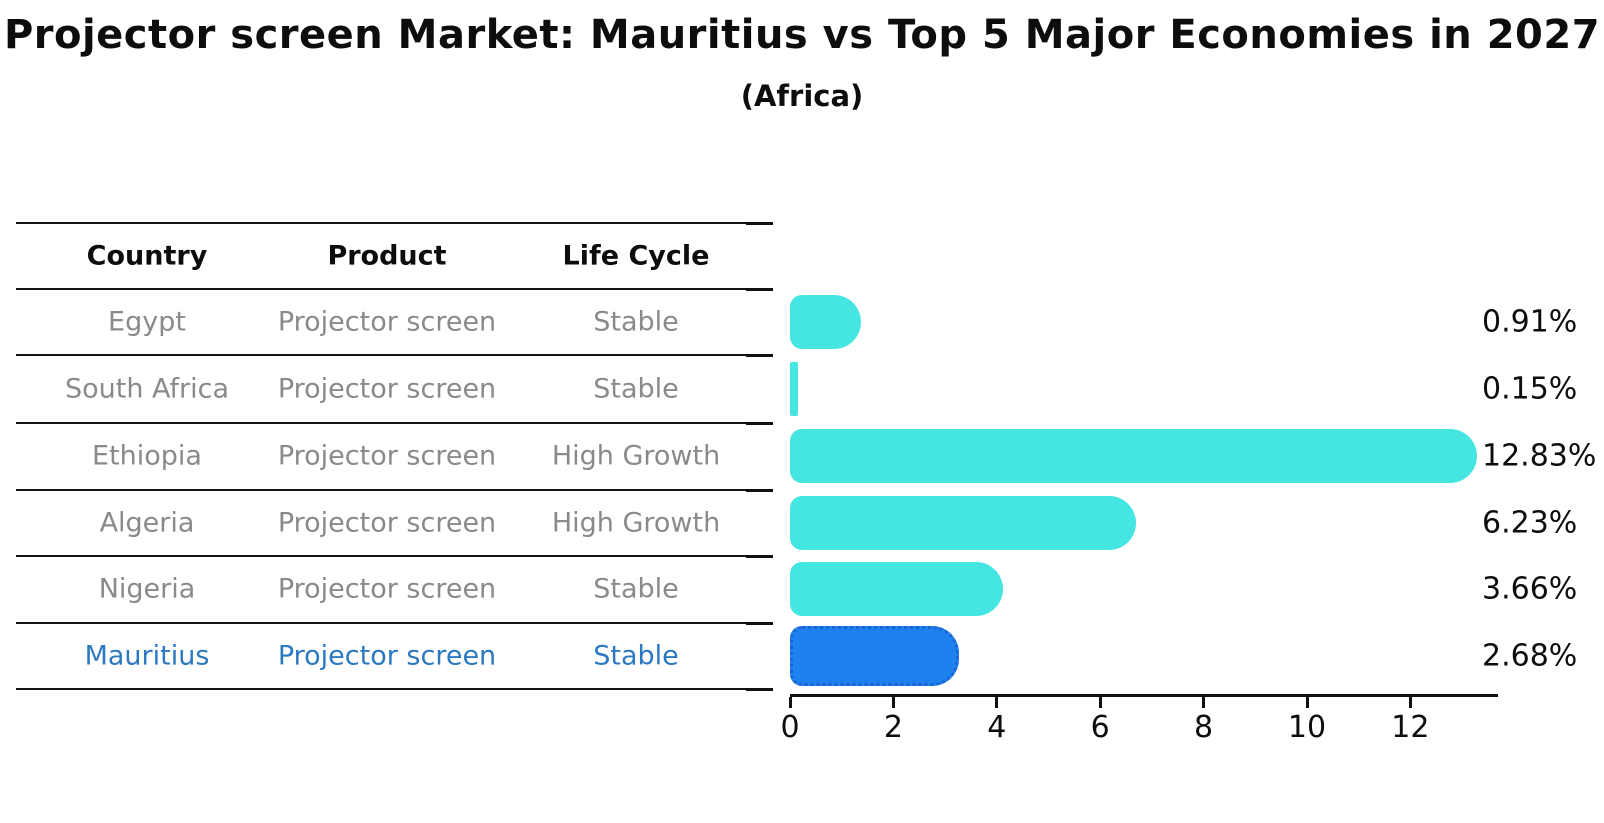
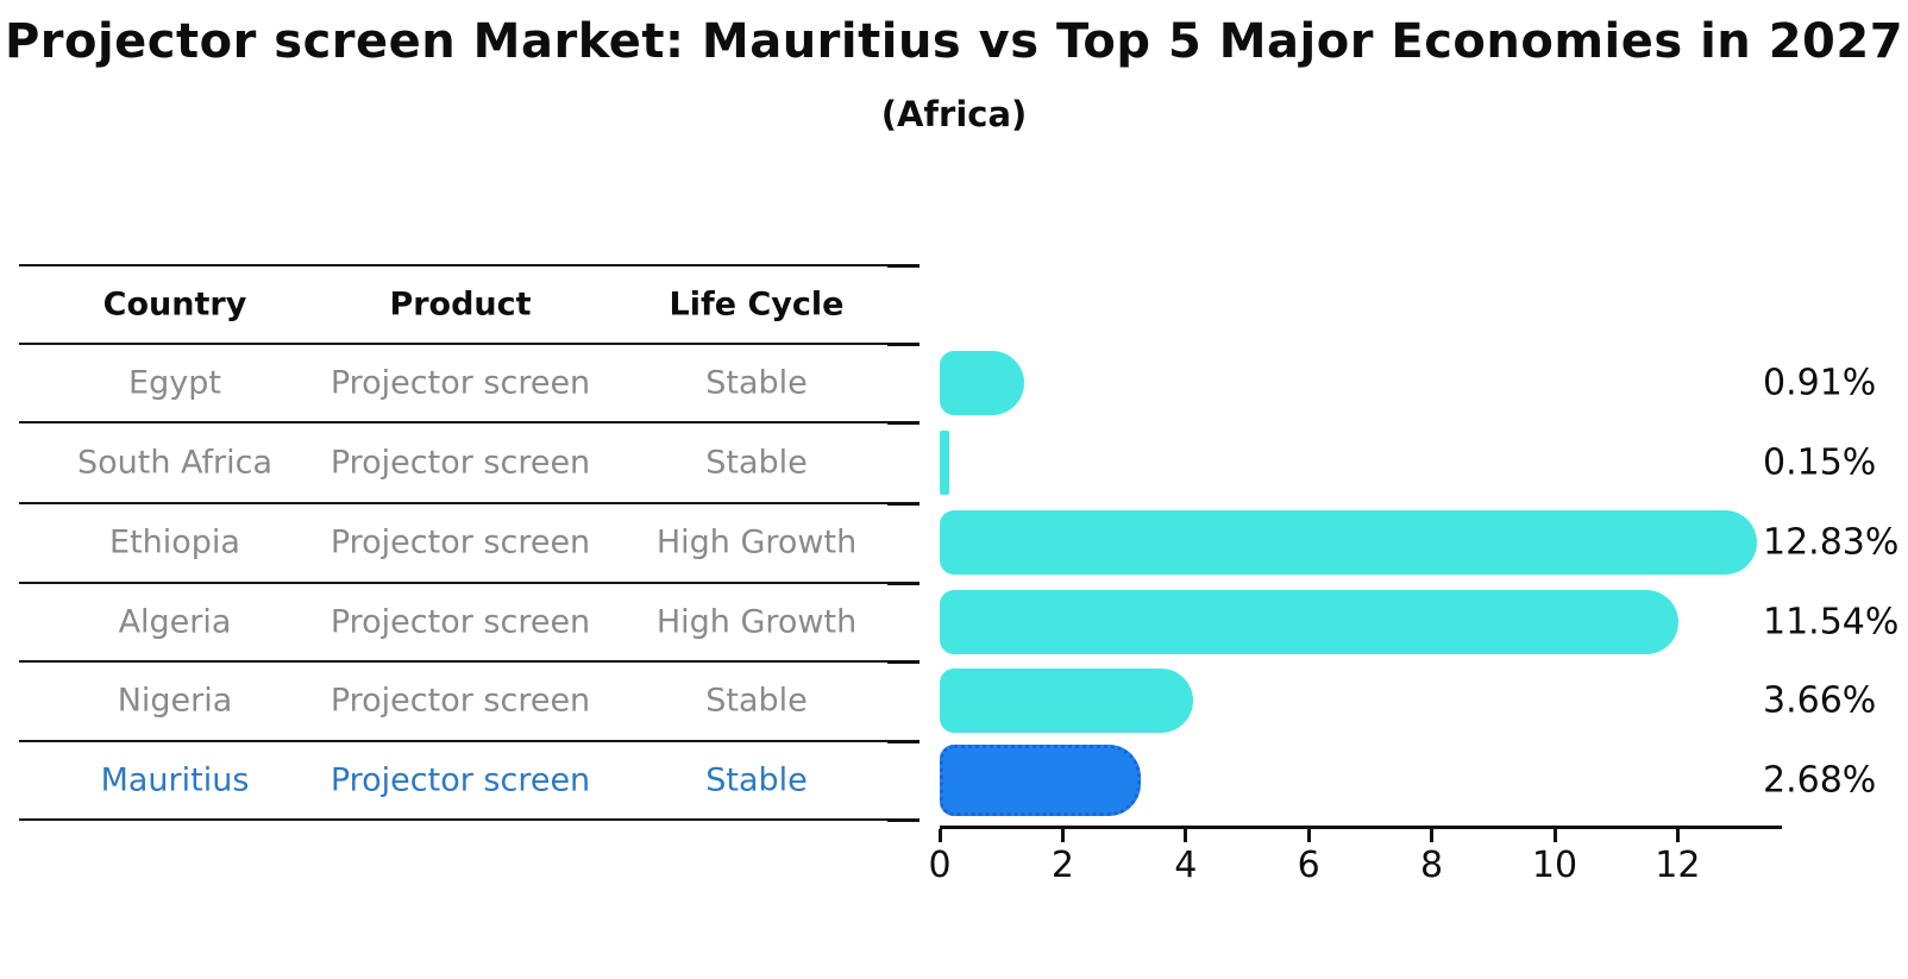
Algeria: 6.23% -> 11.54%
